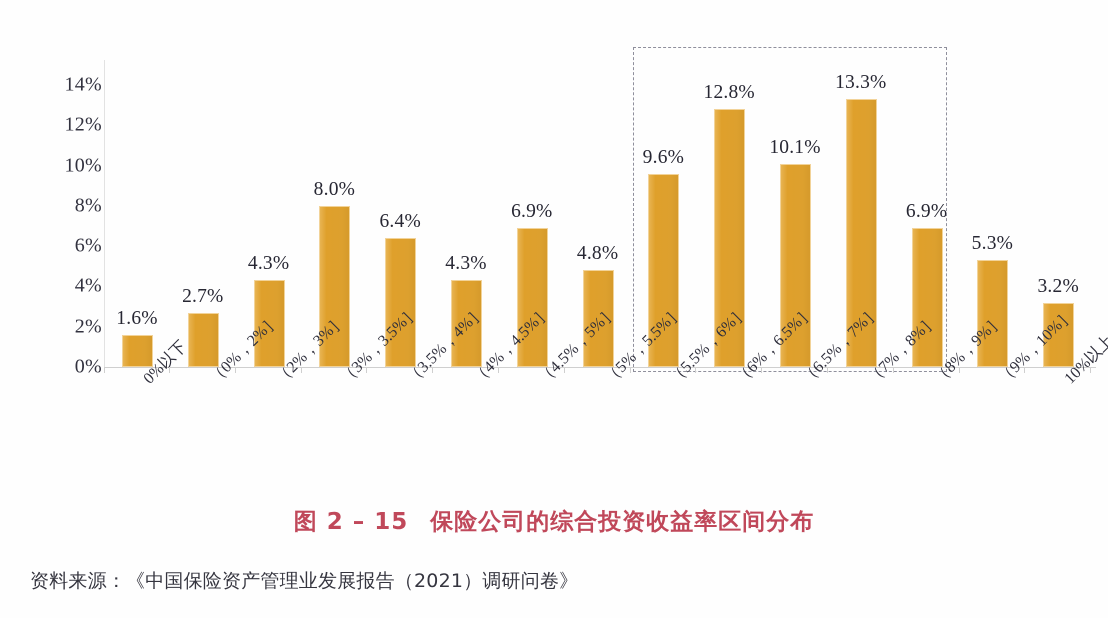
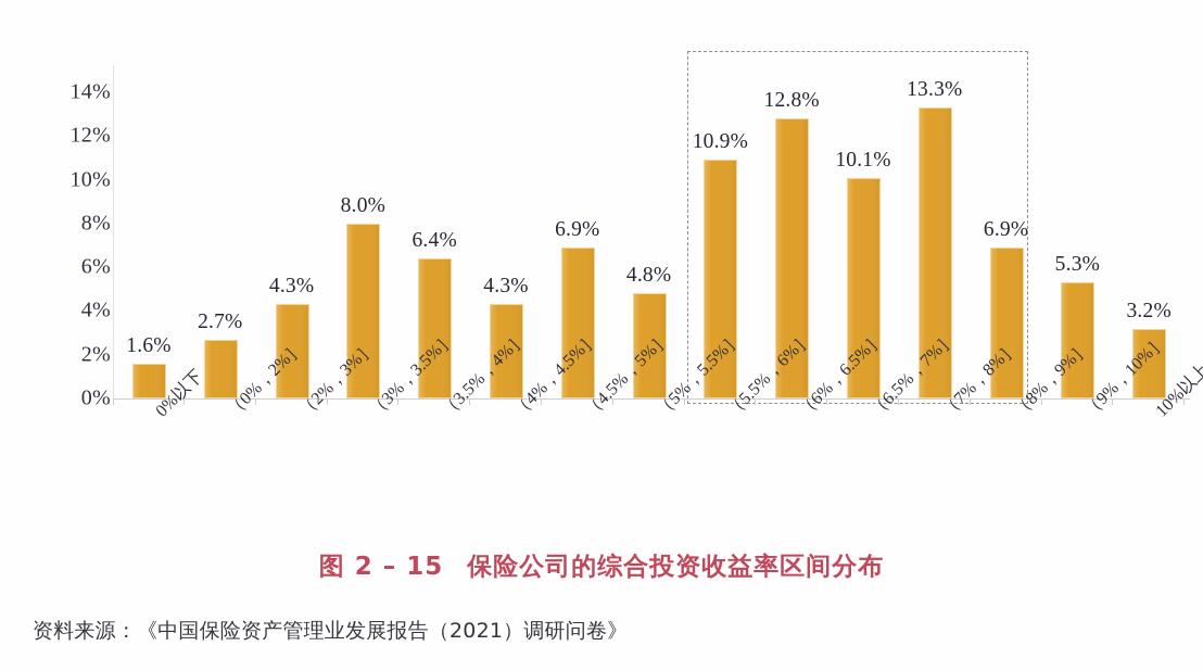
（5.5%，6%］: 9.6% -> 10.9%
